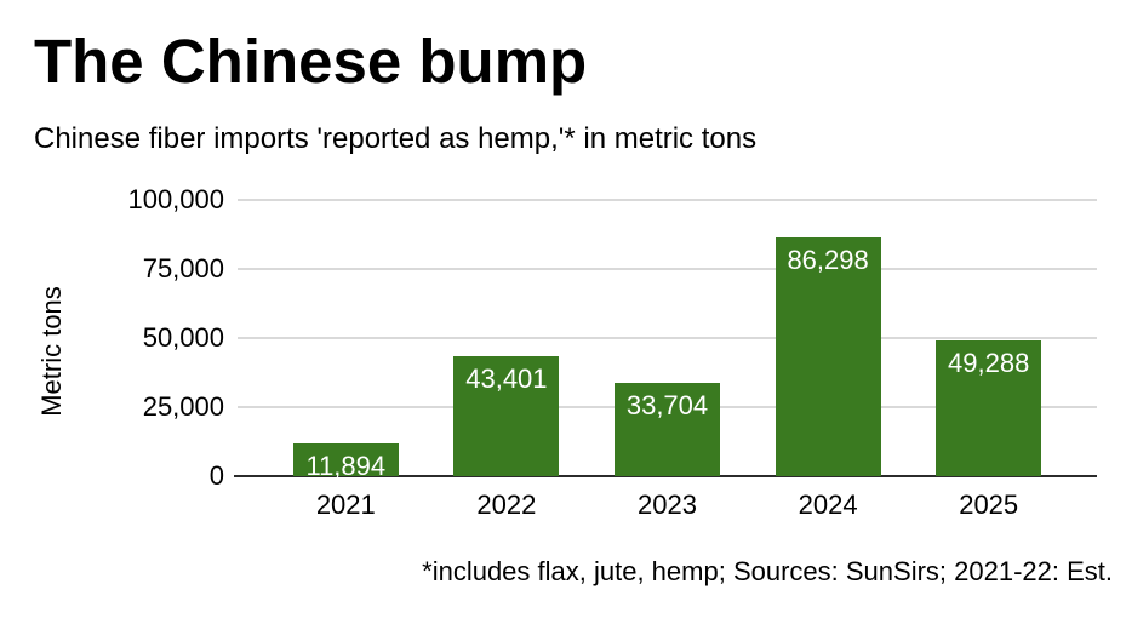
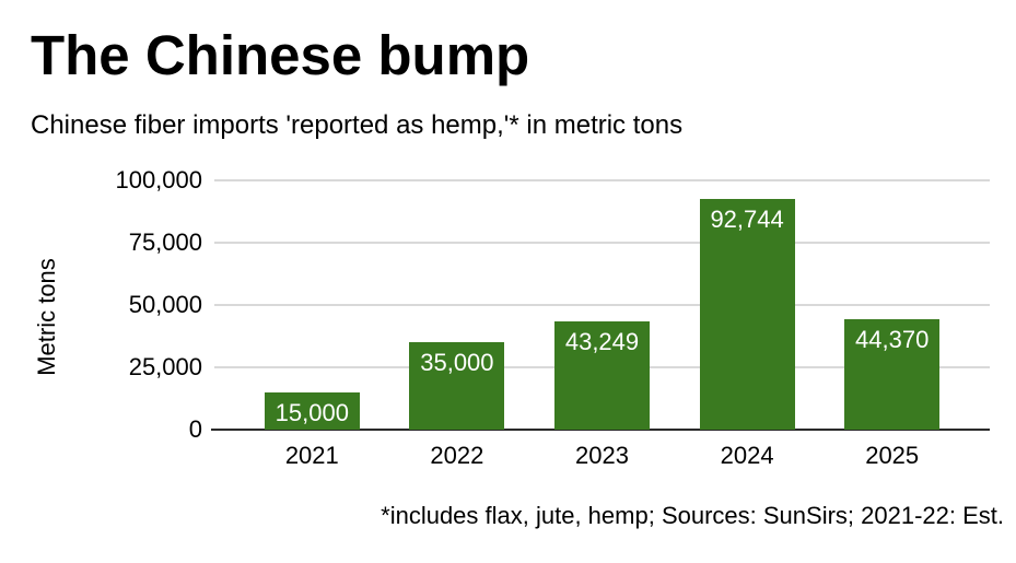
2021: 11,894 -> 15,000
2022: 43,401 -> 35,000
2023: 33,704 -> 43,249
2024: 86,298 -> 92,744
2025: 49,288 -> 44,370
